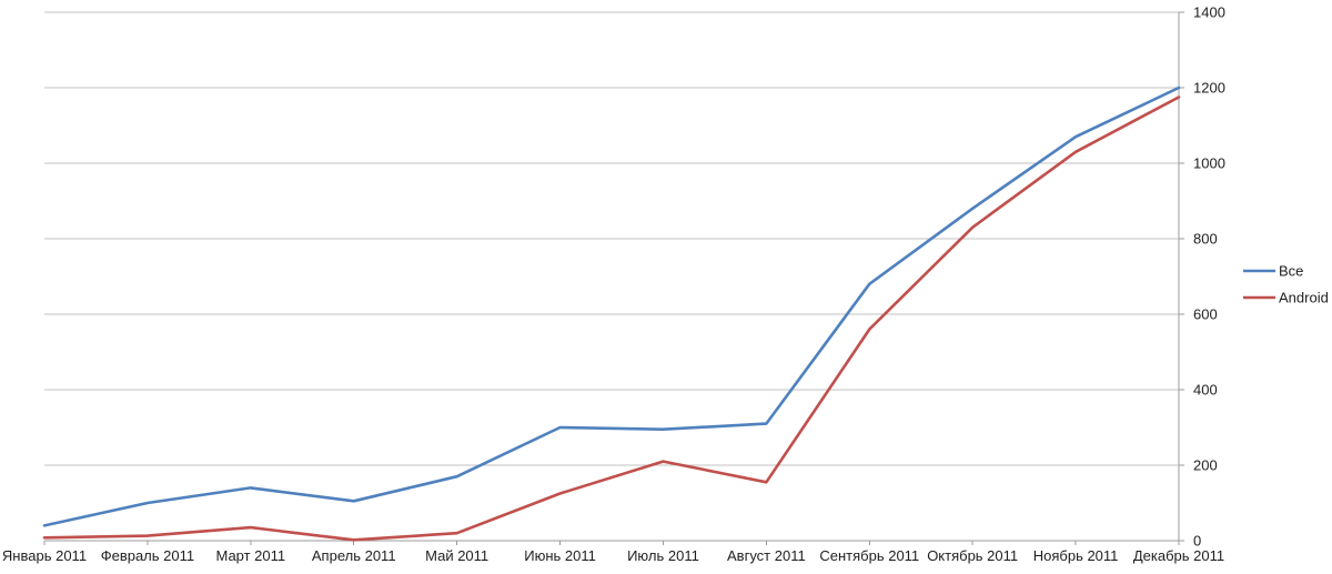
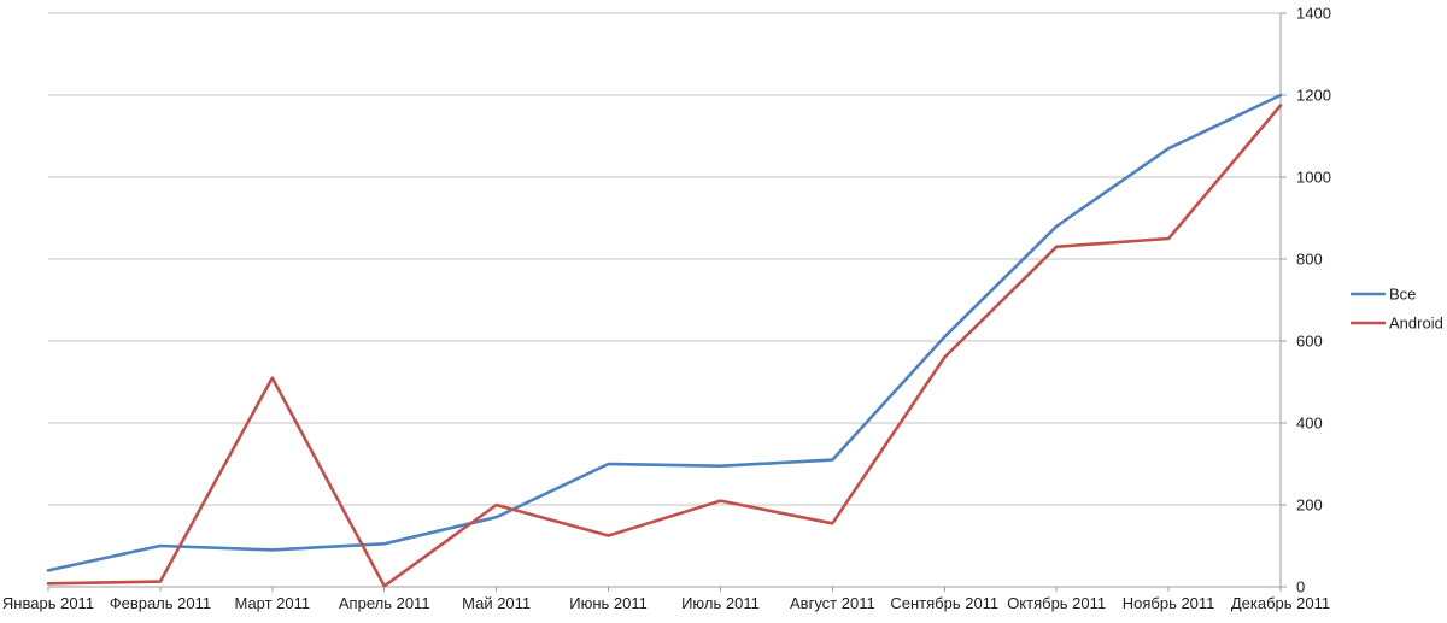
Все/Март 2011: 140 -> 90
Android/Март 2011: 40 -> 510
Android/Май 2011: 20 -> 200
Все/Сентябрь 2011: 680 -> 610
Android/Ноябрь 2011: 1030 -> 850
